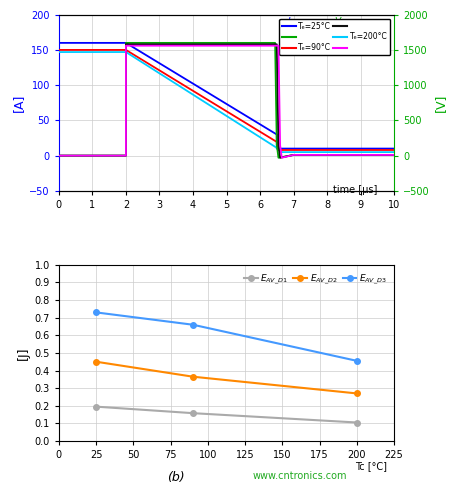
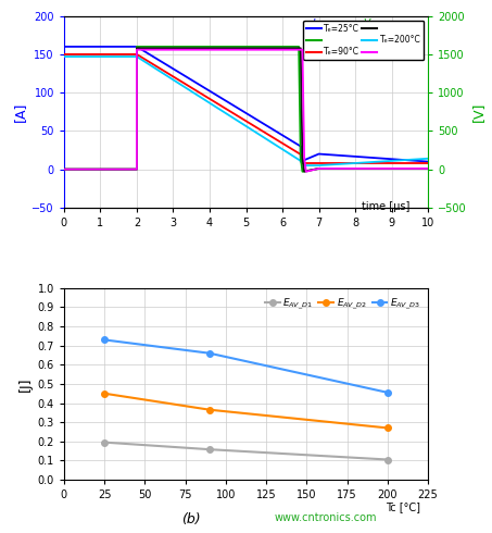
Tₑ=25°C/7: 10 -> 20
Tₑ=200°C/10: 5 -> 14
